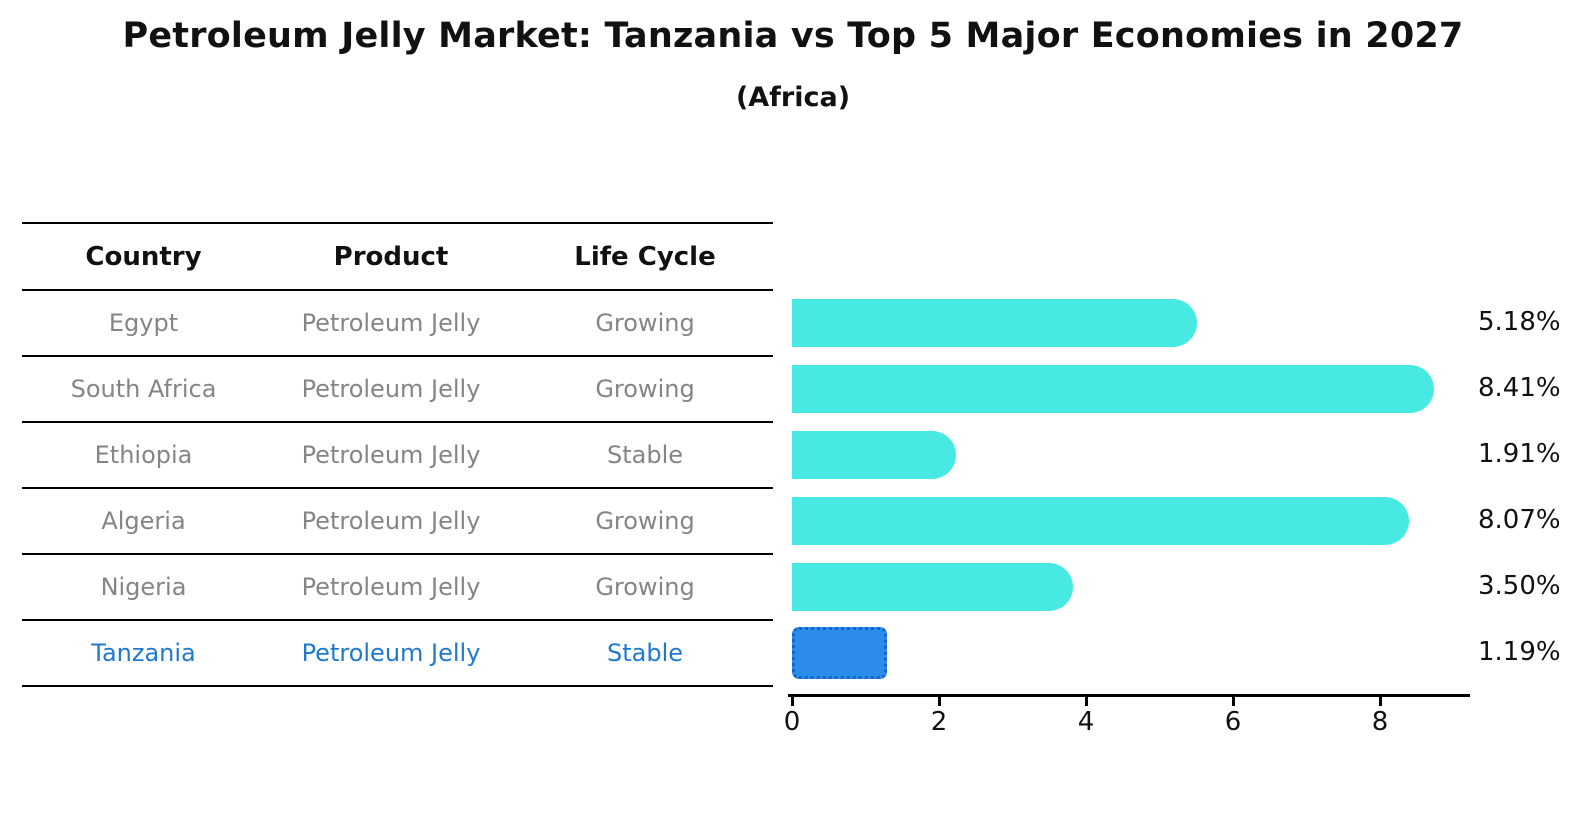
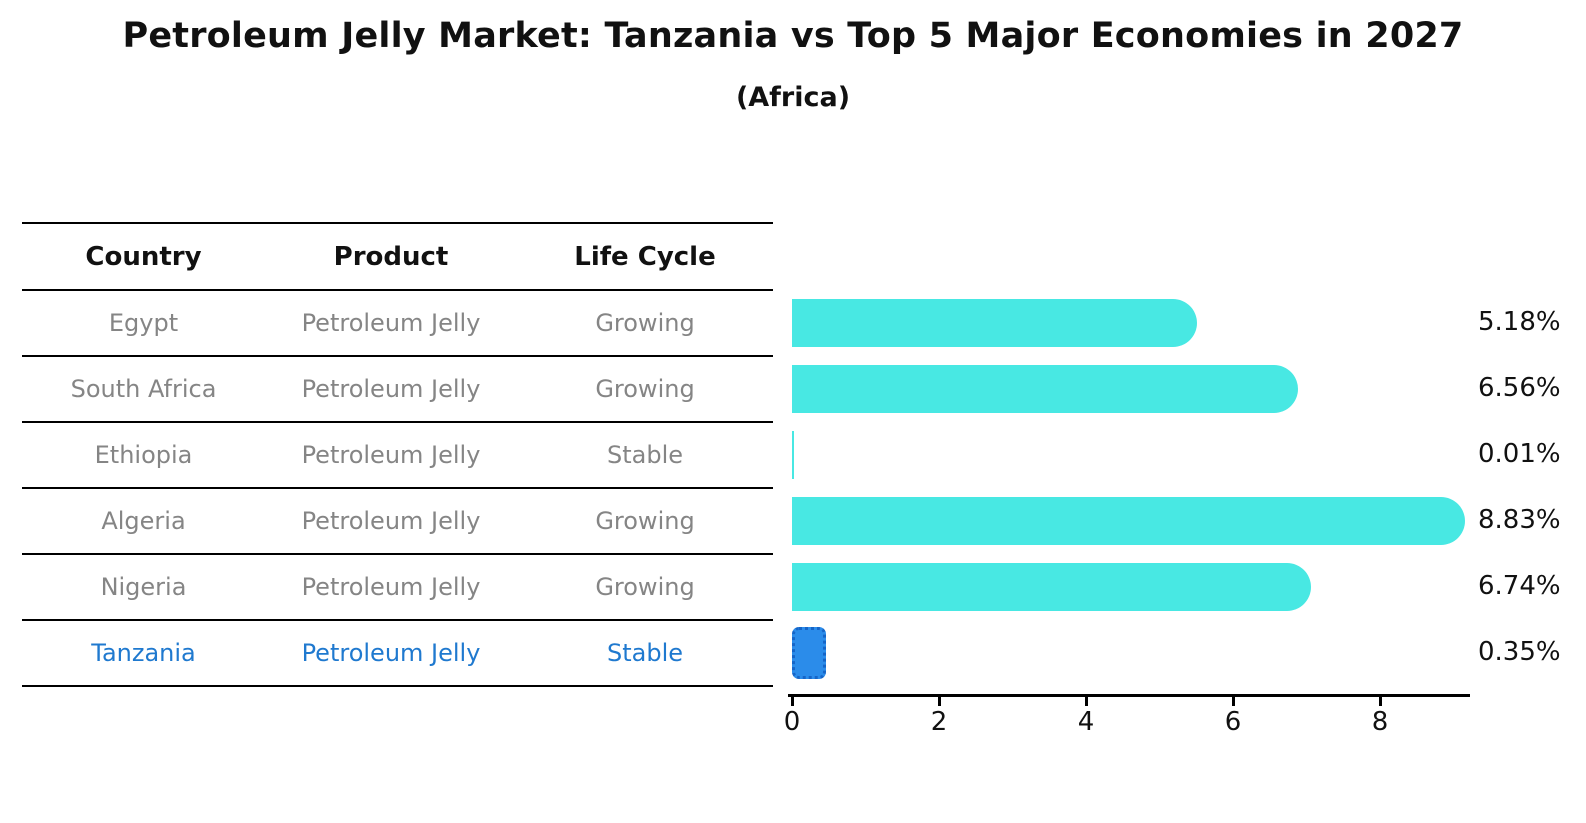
South Africa: 8.41% -> 6.56%
Ethiopia: 1.91% -> 0.01%
Algeria: 8.07% -> 8.83%
Nigeria: 3.50% -> 6.74%
Tanzania: 1.19% -> 0.35%
